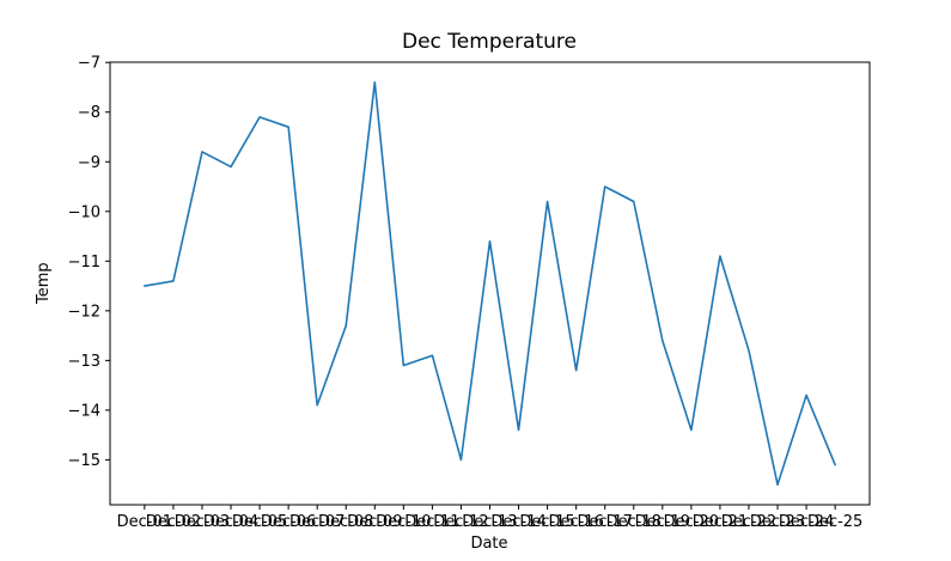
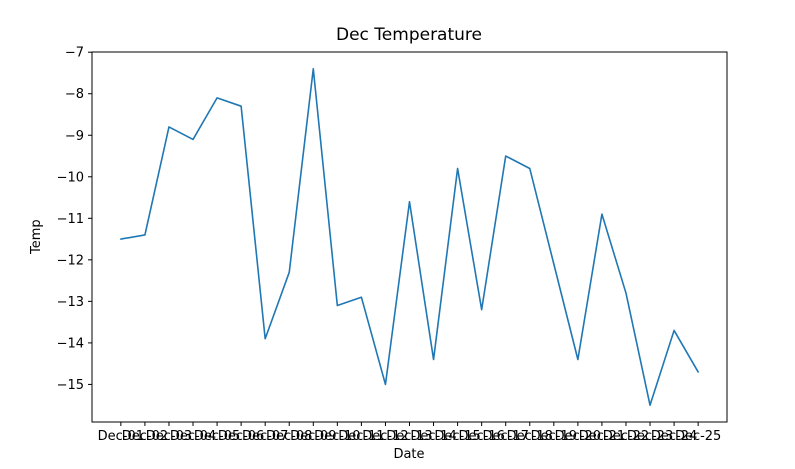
Dec-19: -12.6 -> -12.1
Dec-25: -15.1 -> -14.7
